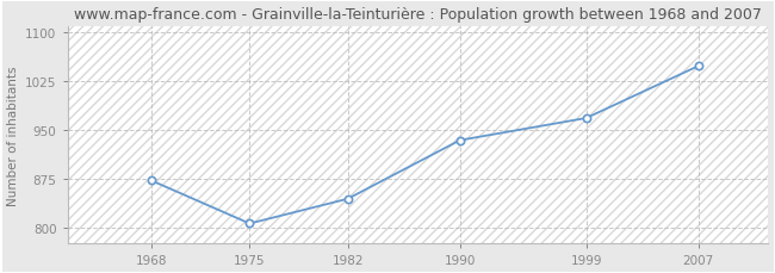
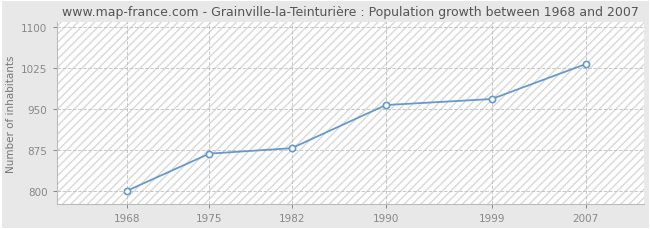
1968: 872 -> 800
1975: 806 -> 868
1982: 844 -> 878
1990: 934 -> 957
2007: 1048 -> 1032
